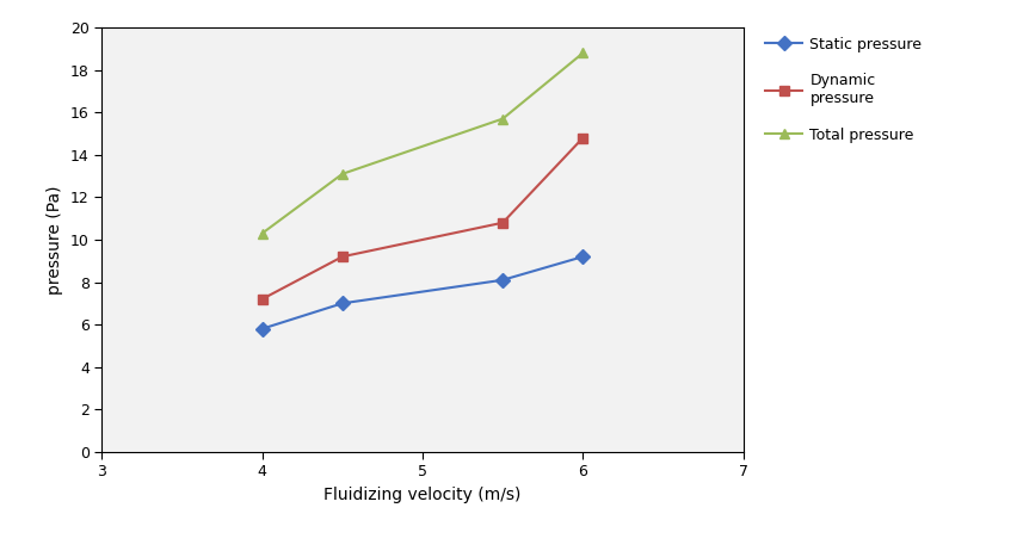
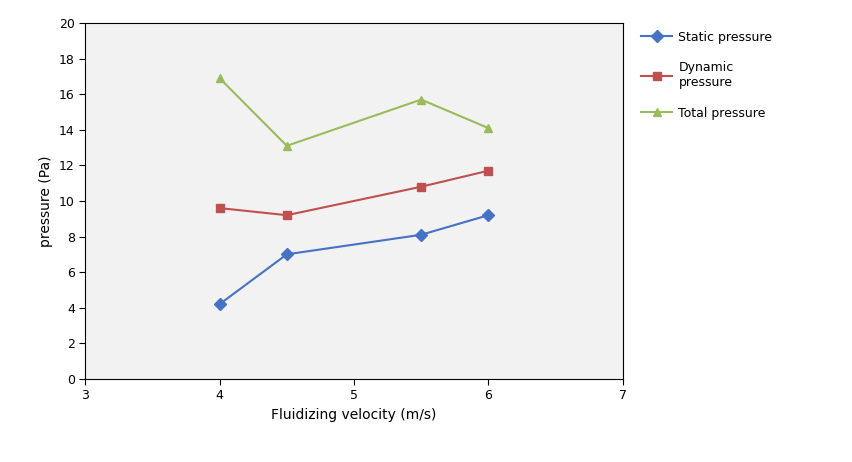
Static pressure/4: 5.8 -> 4.2
Dynamic pressure/4: 7.2 -> 9.6
Total pressure/4: 10.3 -> 16.9
Dynamic pressure/6: 14.8 -> 11.7
Total pressure/6: 18.8 -> 14.1
